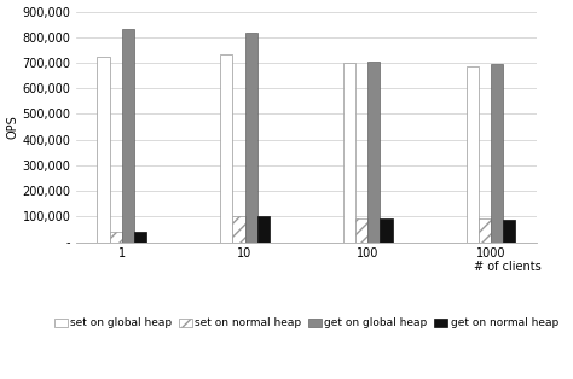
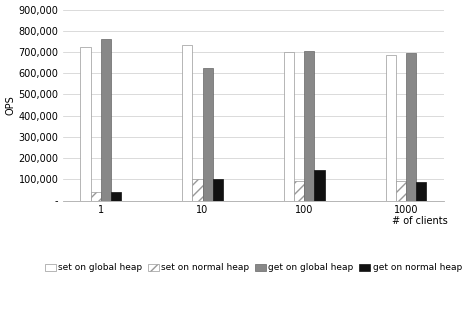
get on global heap/1: 830,000 -> 760,000
get on global heap/10: 820,000 -> 625,000
get on normal heap/100: 92,000 -> 145,000
